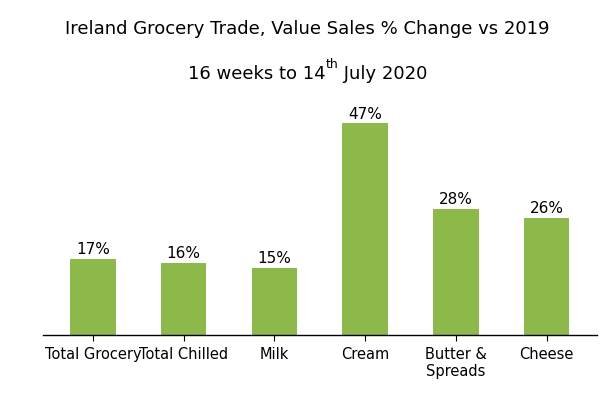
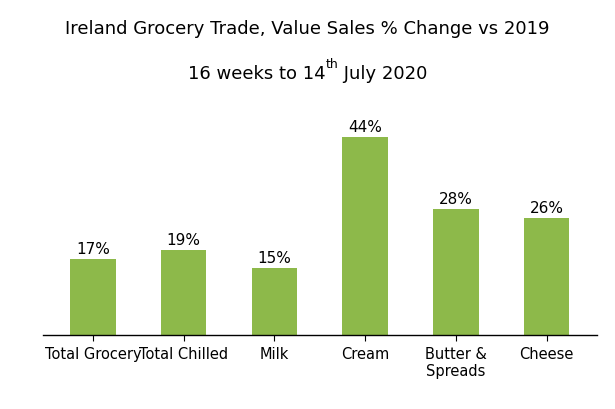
Total Chilled: 16% -> 19%
Cream: 47% -> 44%
